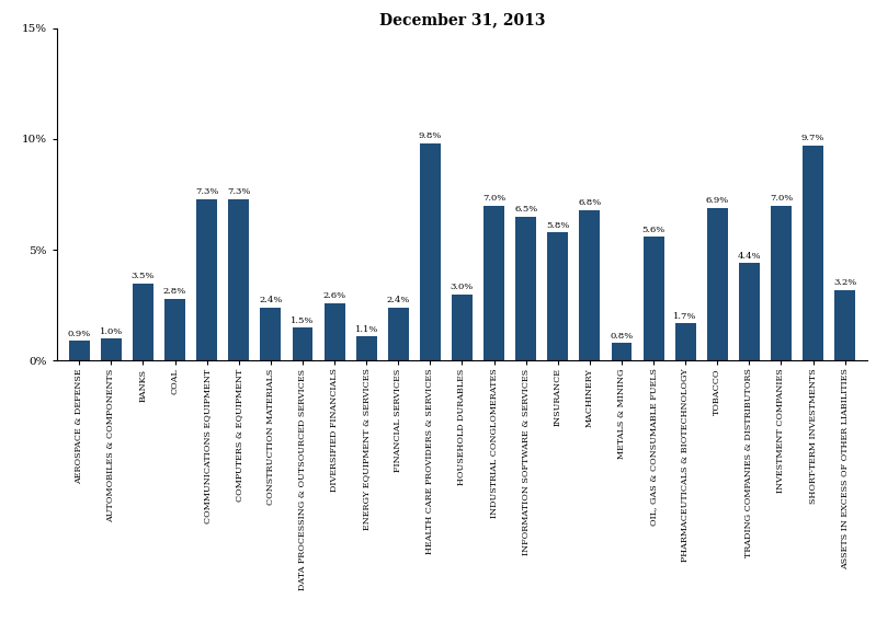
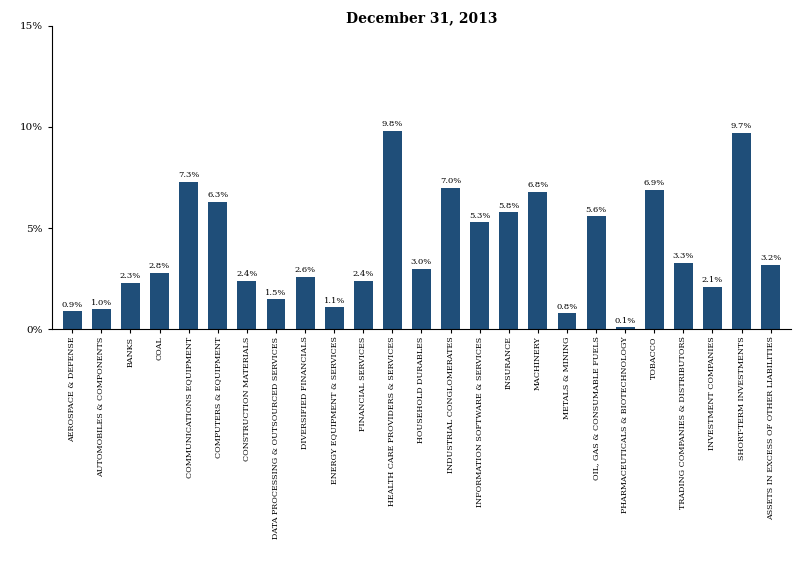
BANKS: 3.5% -> 2.3%
COMPUTERS & EQUIPMENT: 7.3% -> 6.3%
INFORMATION SOFTWARE & SERVICES: 6.5% -> 5.3%
PHARMACEUTICALS & BIOTECHNOLOGY: 1.7% -> 0.1%
TRADING COMPANIES & DISTRIBUTORS: 4.4% -> 3.3%
INVESTMENT COMPANIES: 7.0% -> 2.1%
